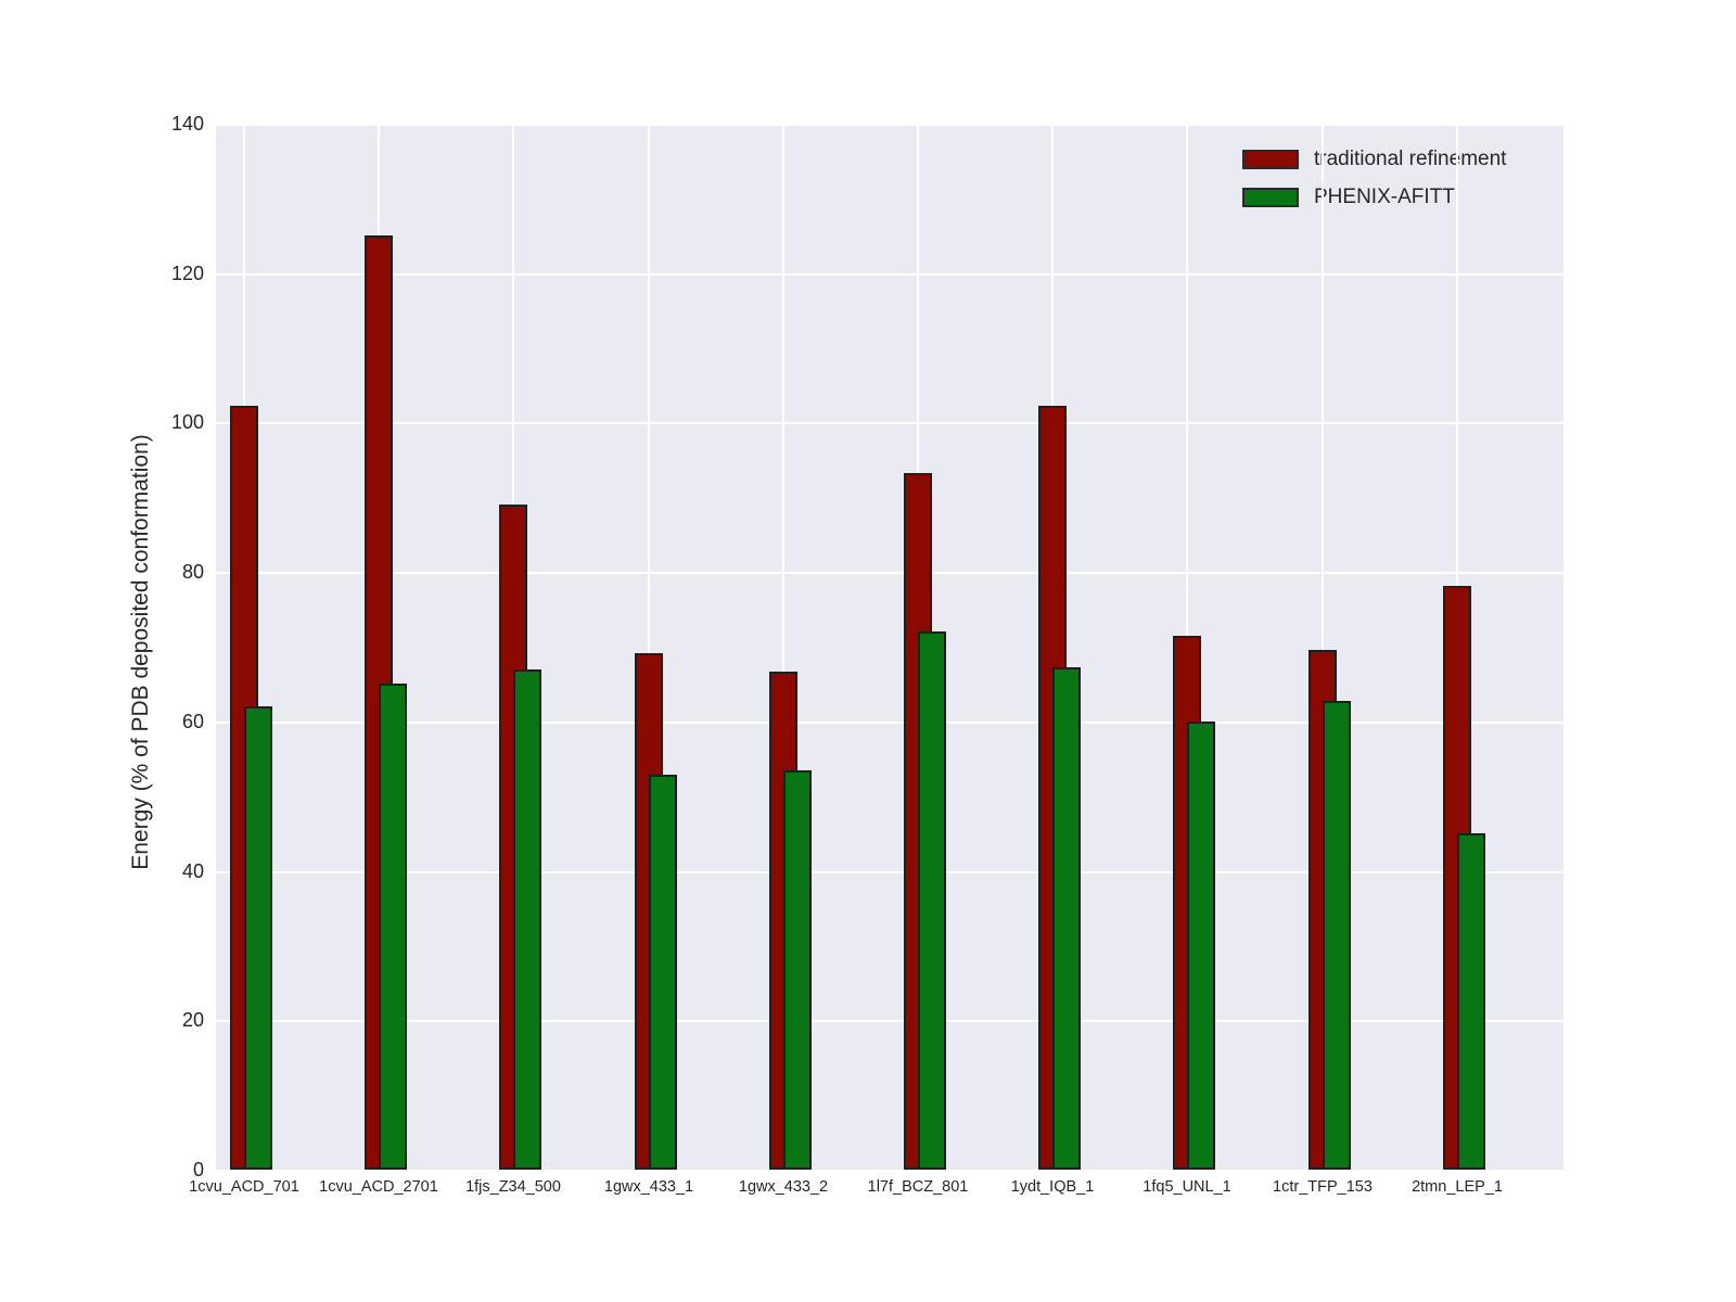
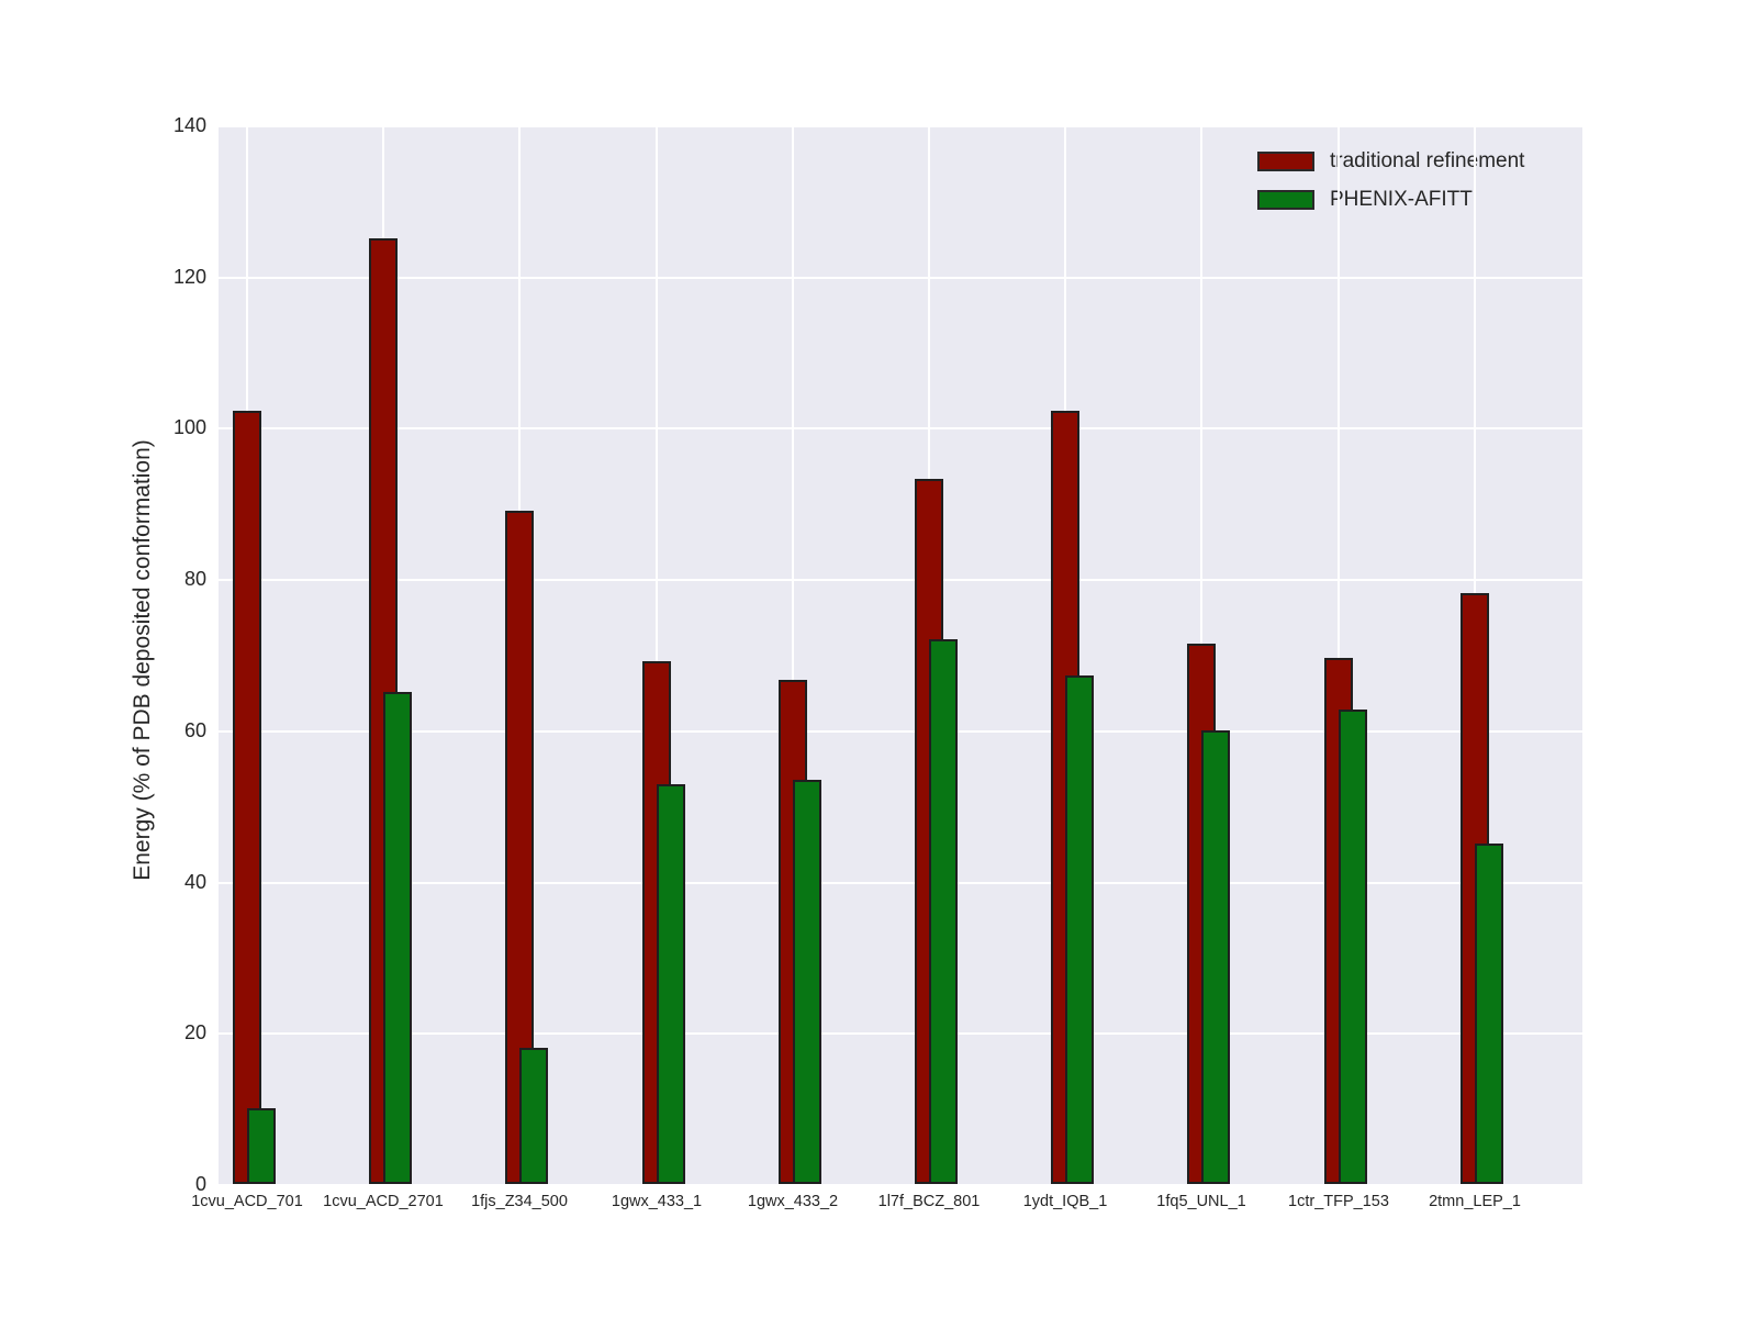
PHENIX-AFITT/1cvu_ACD_701: 62 -> 10
PHENIX-AFITT/1fjs_Z34_500: 67 -> 18
